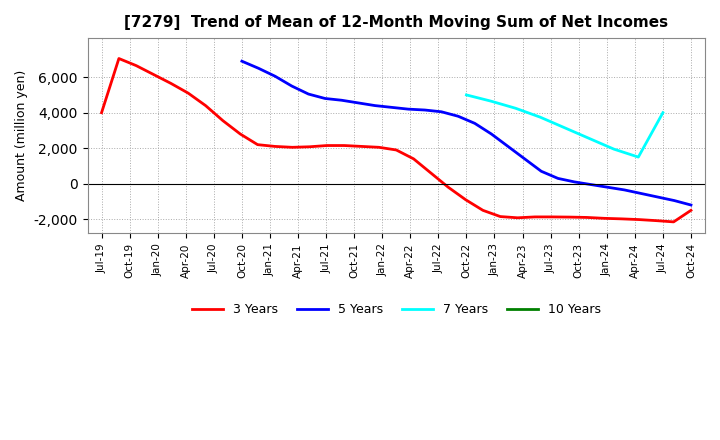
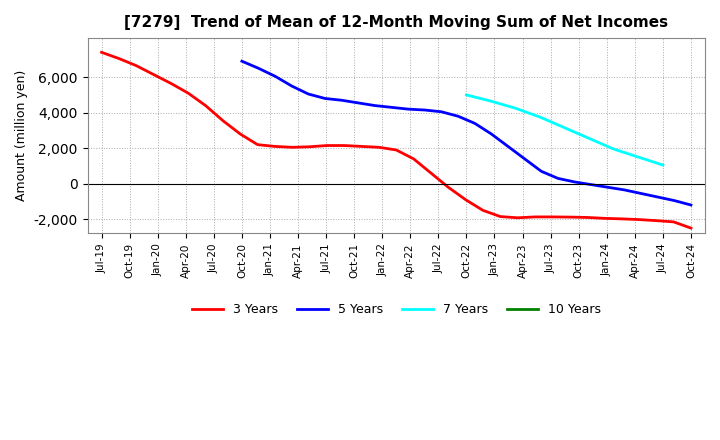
3 Years/Jul-19: 4,000 -> 7,400
7 Years/Jul-24: 4,000 -> 1,000
3 Years/Oct-24: -1,500 -> -2,500
